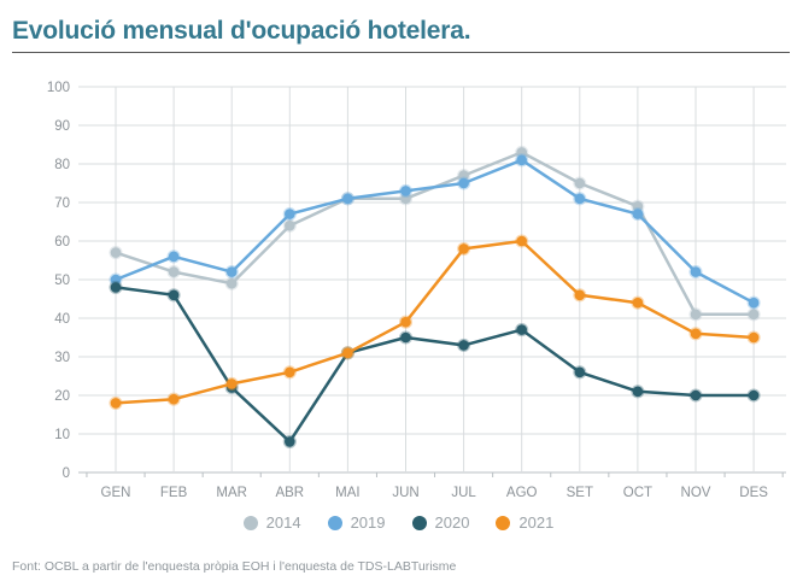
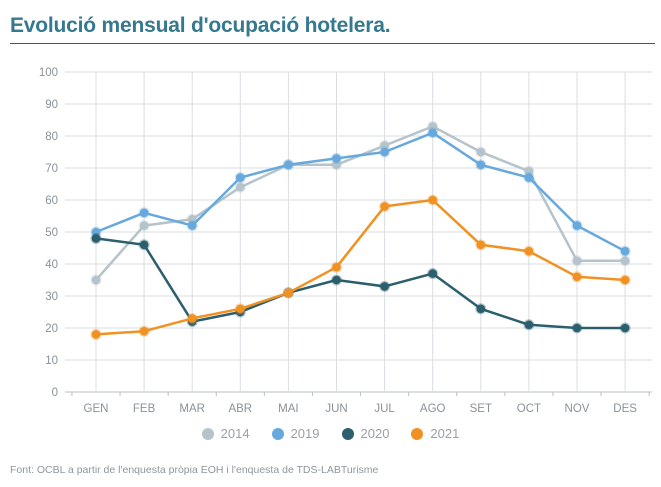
2014/GEN: 57 -> 35
2014/MAR: 49 -> 54
2020/ABR: 8 -> 25
